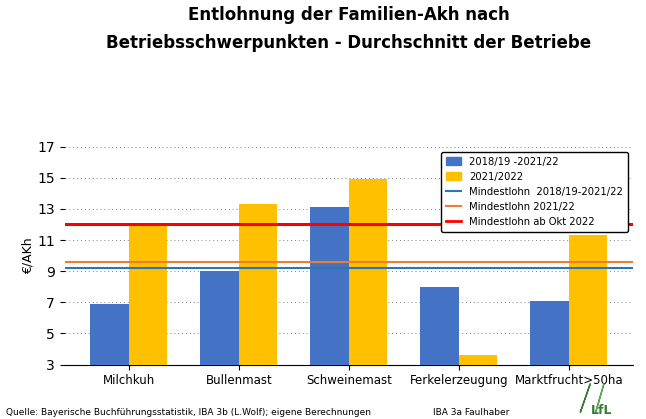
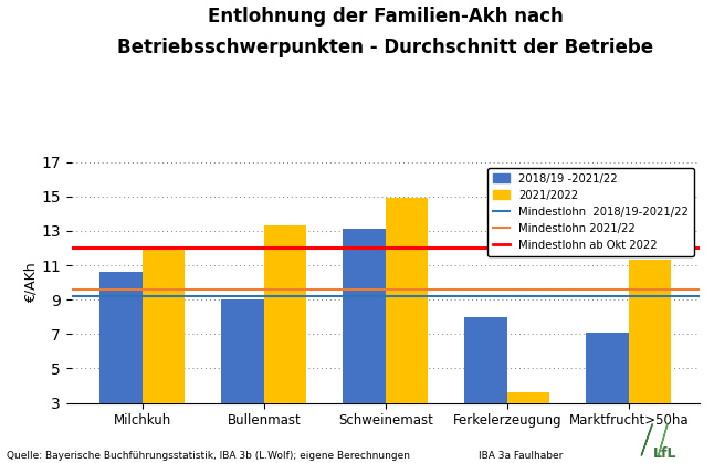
2018/19 -2021/22/Milchkuh: 6.9 -> 10.6
